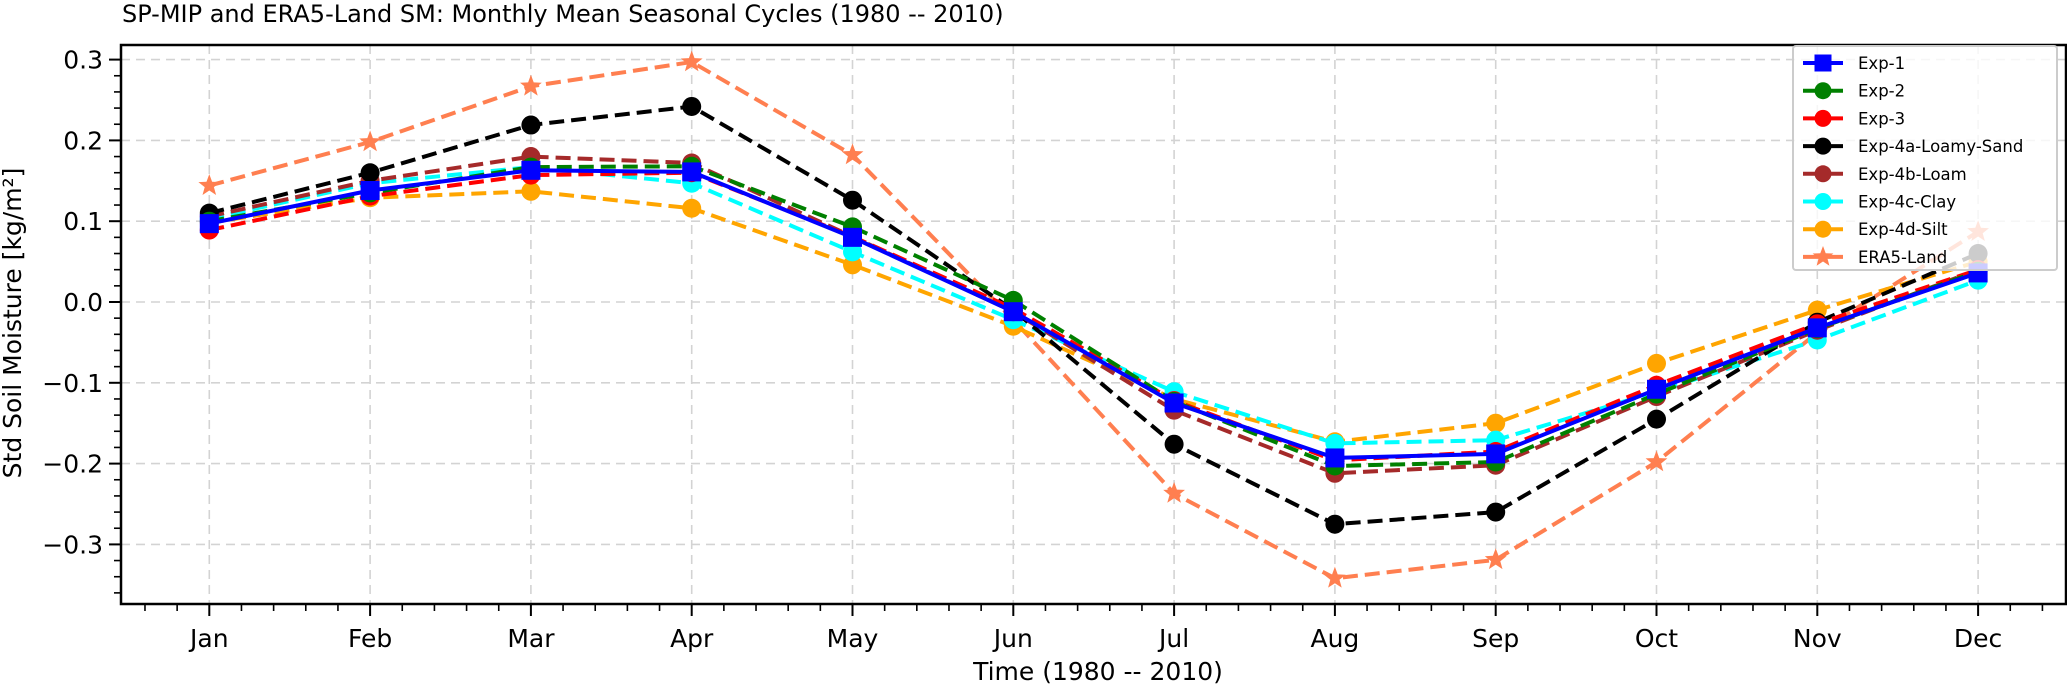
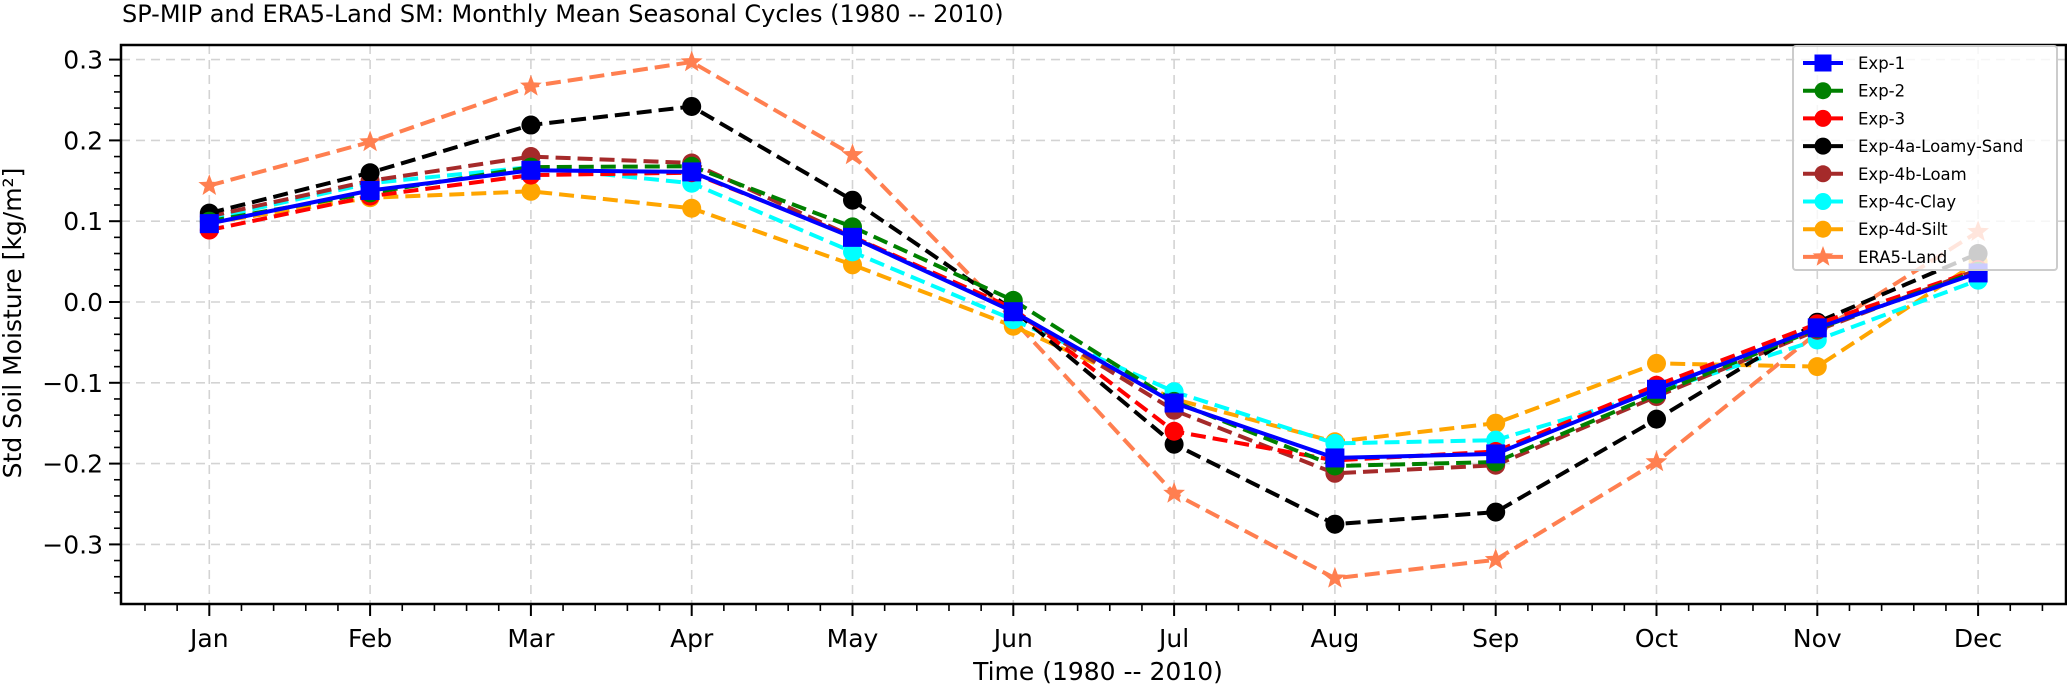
Exp-3/Jul: -0.12 -> -0.16
Exp-4d-Silt/Nov: -0.01 -> -0.08
